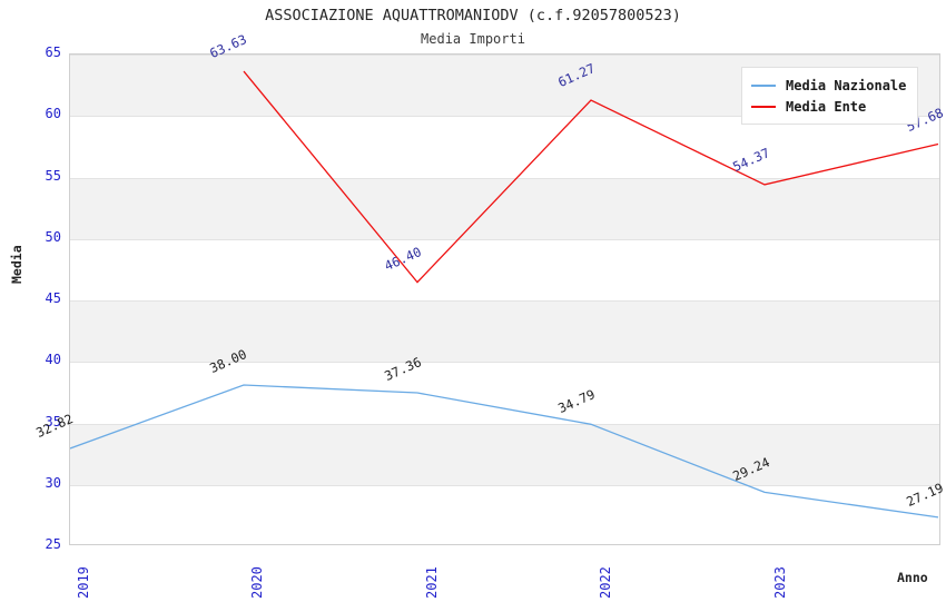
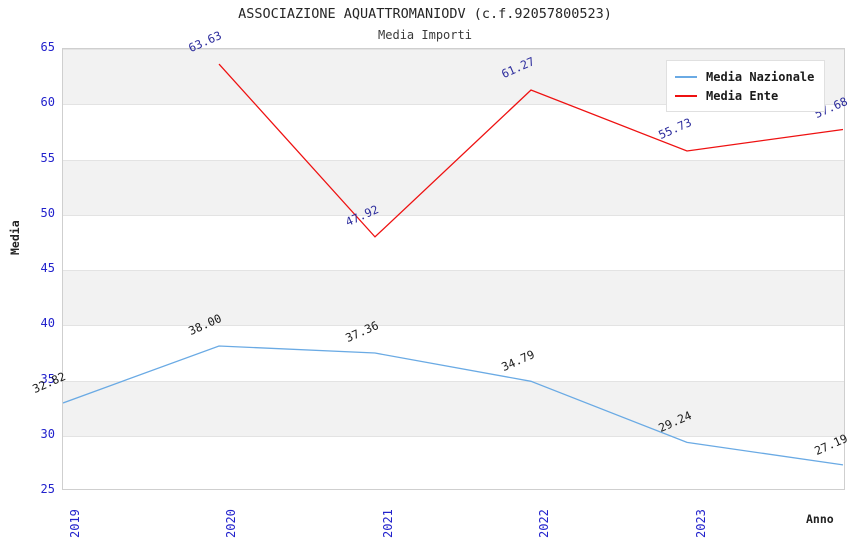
Media Ente/2021: 46.40 -> 47.92
Media Ente/2023: 54.37 -> 55.73
